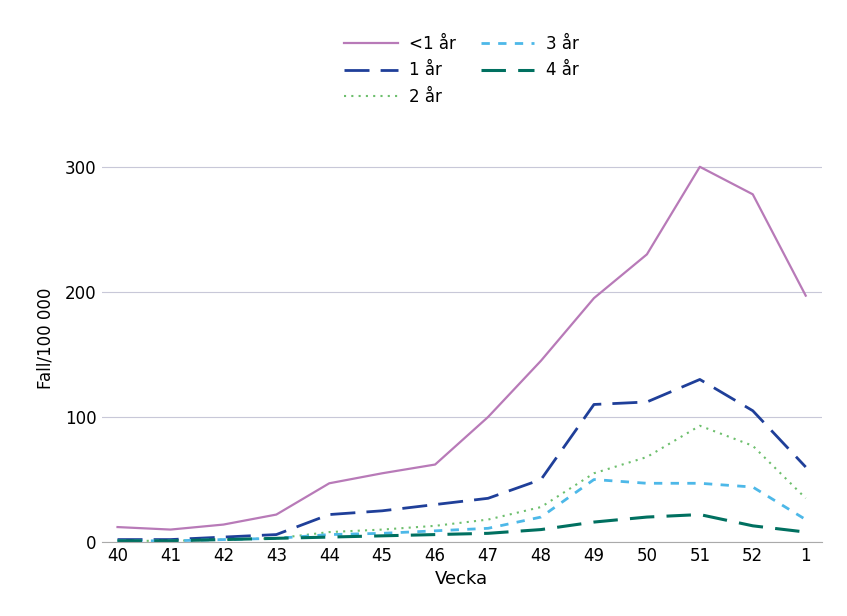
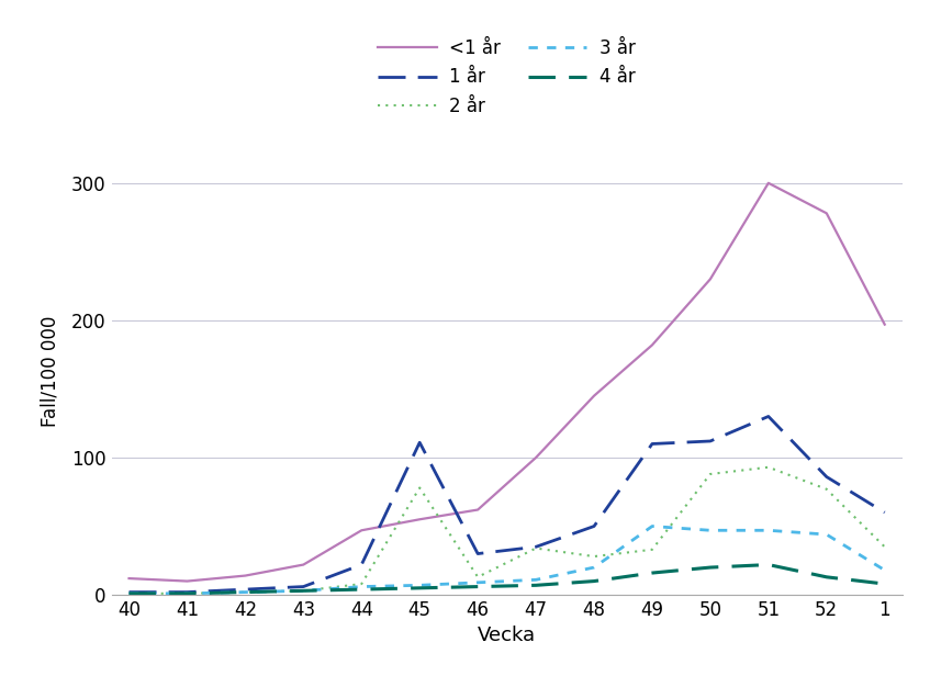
1 år/45: 25 -> 111
2 år/45: 10 -> 78
2 år/47: 18 -> 34
<1 år/49: 195 -> 182
2 år/49: 55 -> 33
2 år/50: 68 -> 88
1 år/52: 105 -> 86
